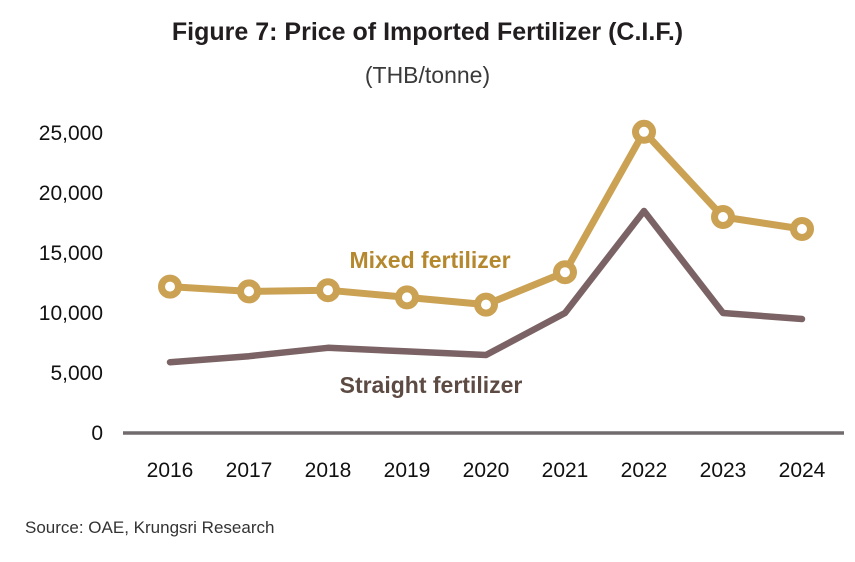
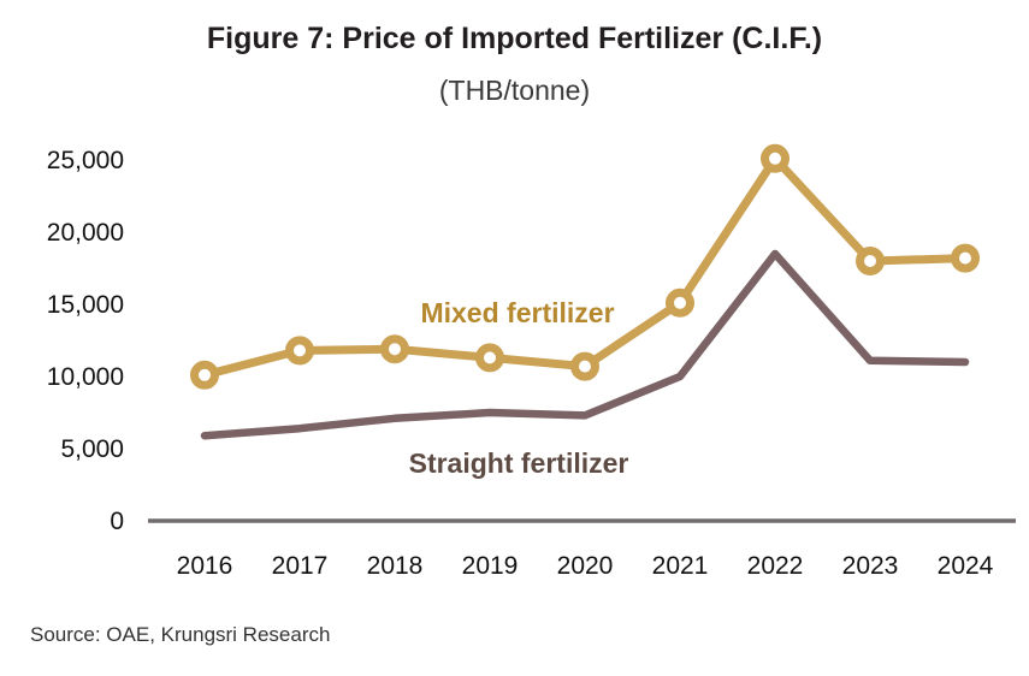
Mixed fertilizer/2016: 12200 -> 10100
Straight fertilizer/2019: 6800 -> 7500
Straight fertilizer/2020: 6500 -> 7300
Mixed fertilizer/2021: 13400 -> 15100
Straight fertilizer/2023: 10000 -> 11100
Mixed fertilizer/2024: 17000 -> 18200
Straight fertilizer/2024: 9500 -> 11000
